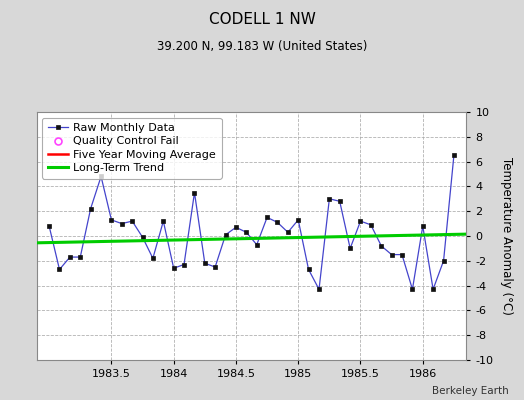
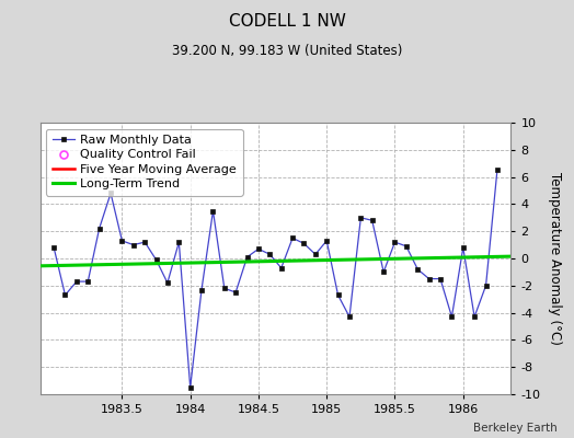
1984: -2.6 -> -9.5
